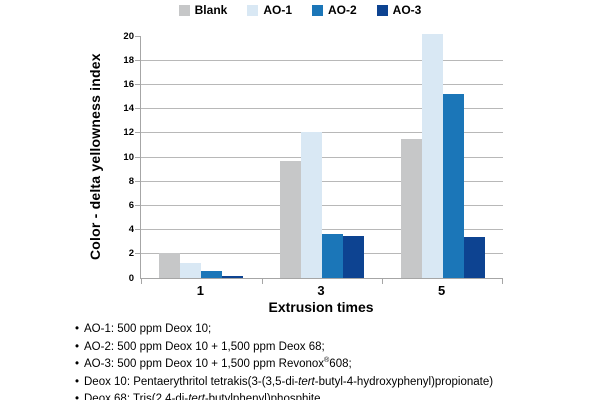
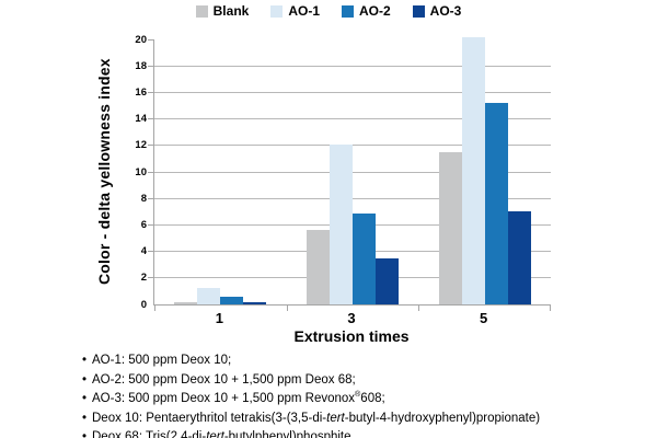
Blank/1: 2.1 -> 0.2
Blank/3: 9.7 -> 5.6
AO-2/3: 3.6 -> 6.9
AO-3/5: 3.4 -> 7.0
